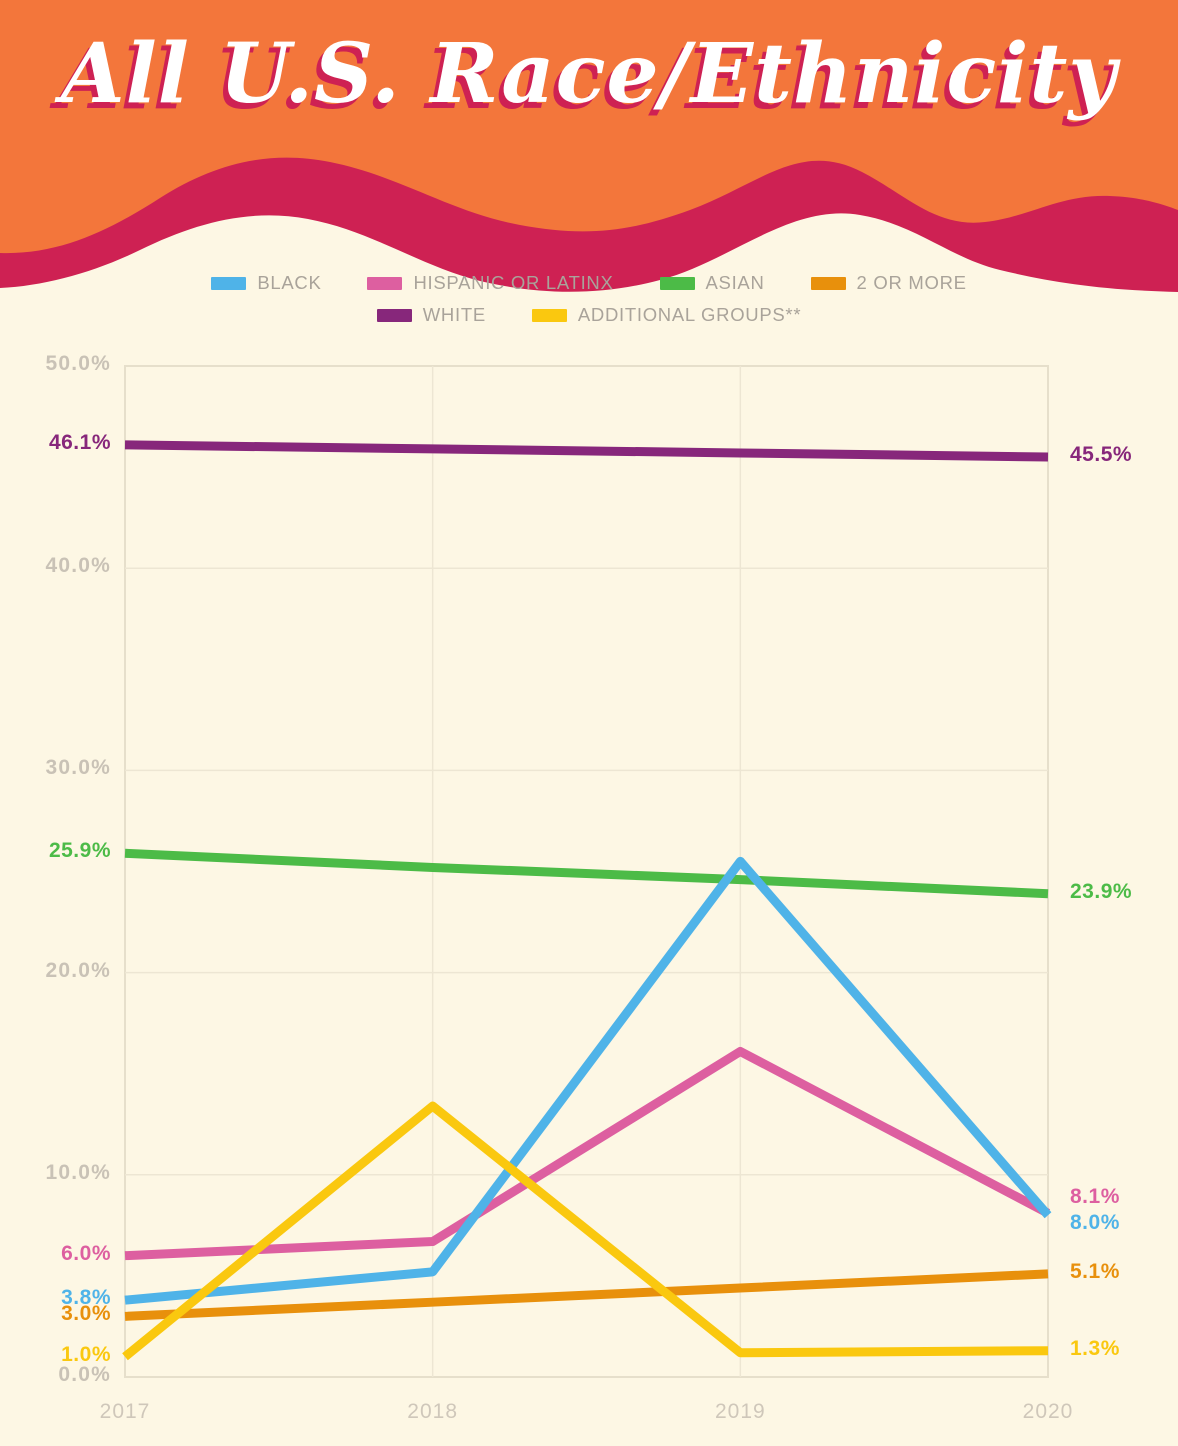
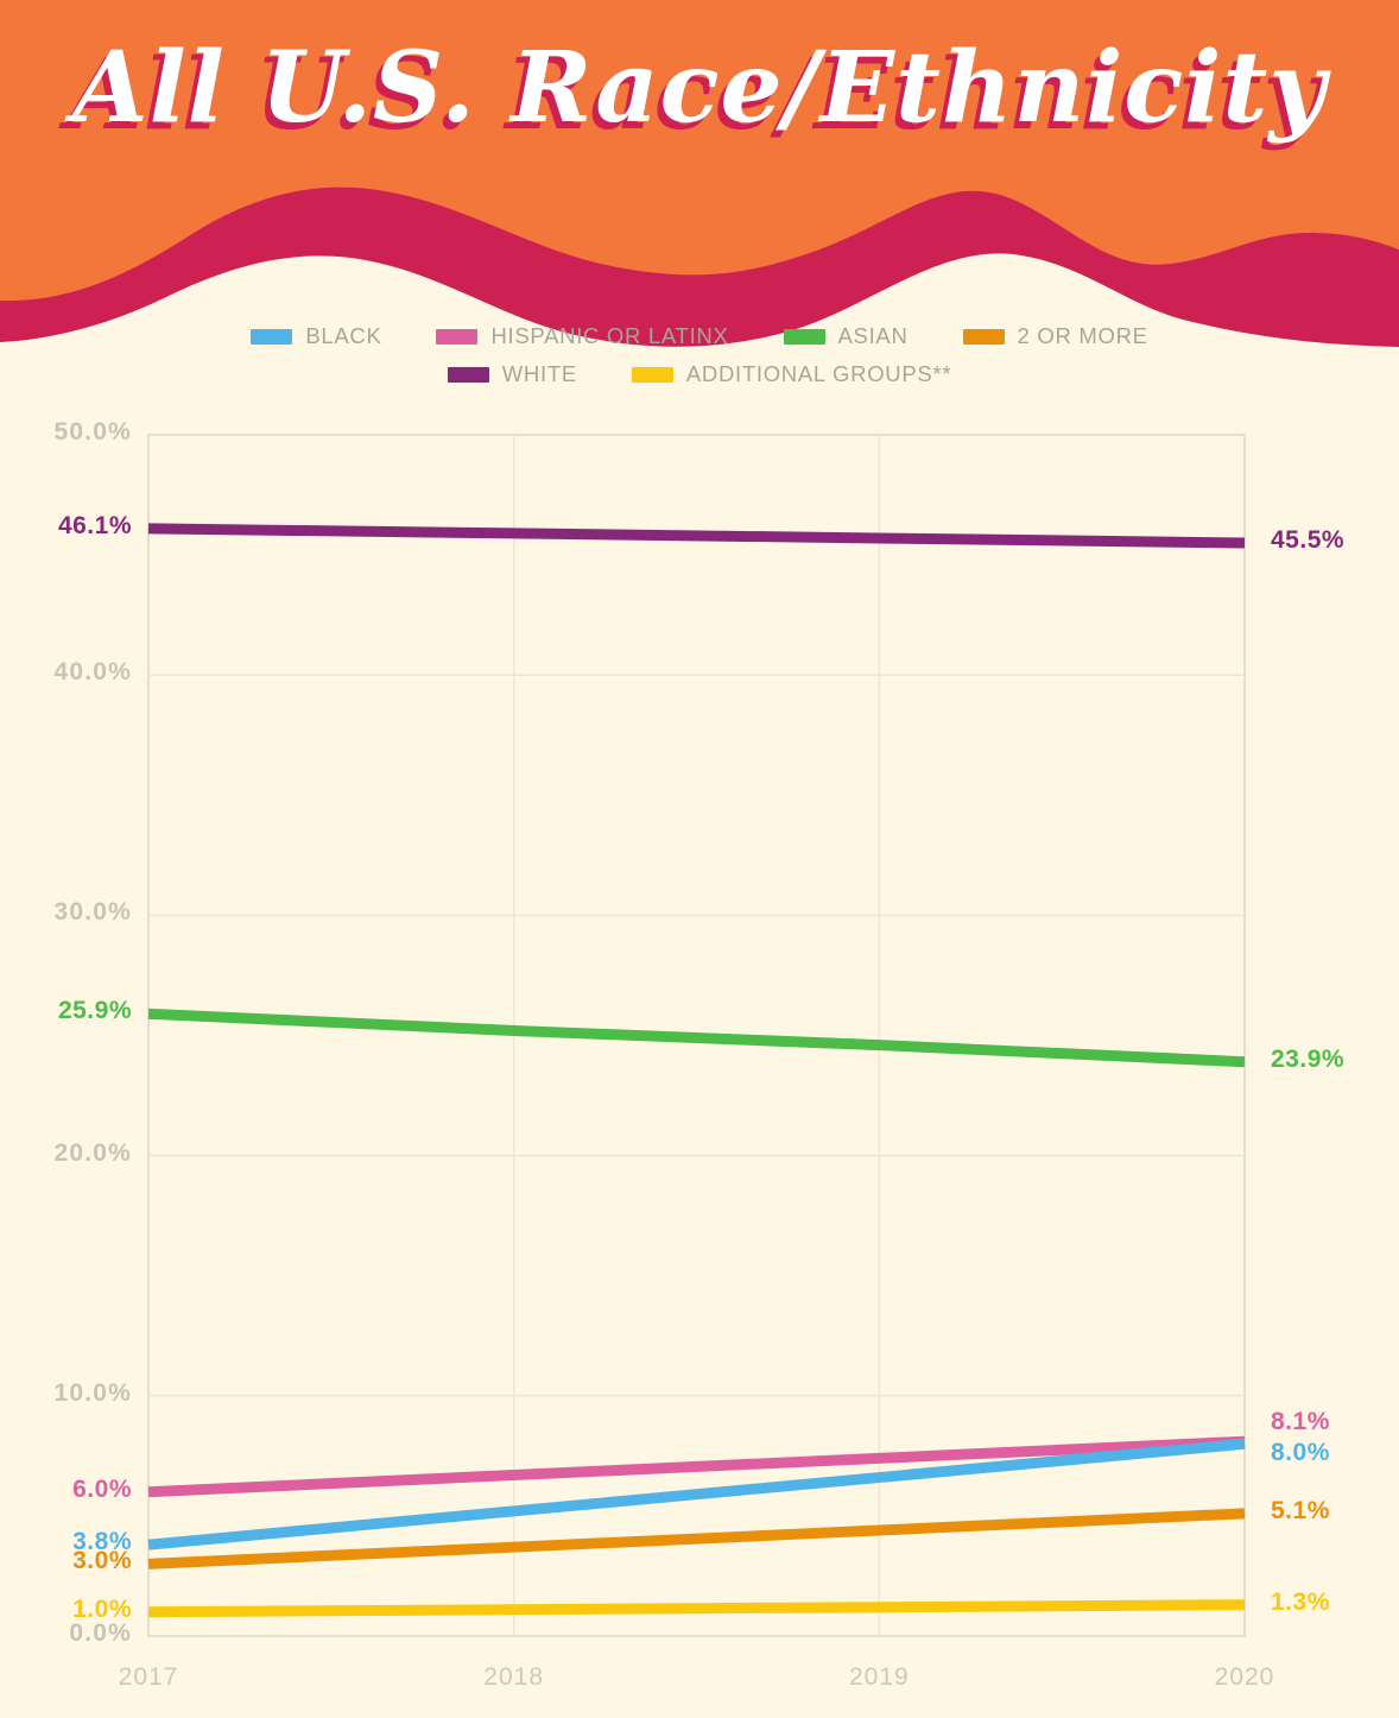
ADDITIONAL GROUPS**/2018: 13.4% -> 1.1%
HISPANIC OR LATINX/2019: 16.1% -> 7.4%
BLACK/2019: 25.5% -> 6.6%
